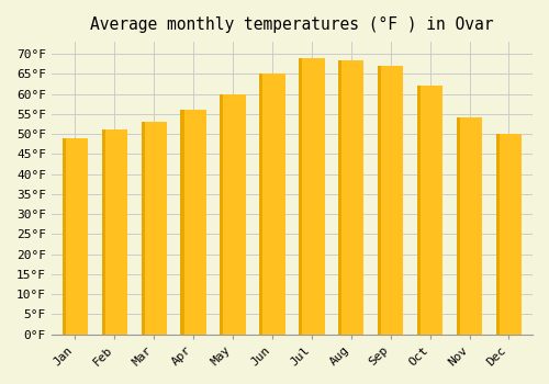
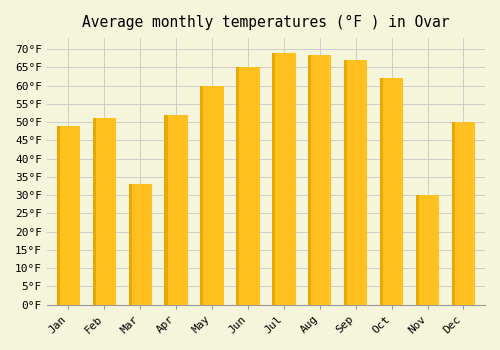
Mar: 53.0°F -> 33.0°F
Apr: 56.0°F -> 52.0°F
Nov: 54.0°F -> 30.0°F
